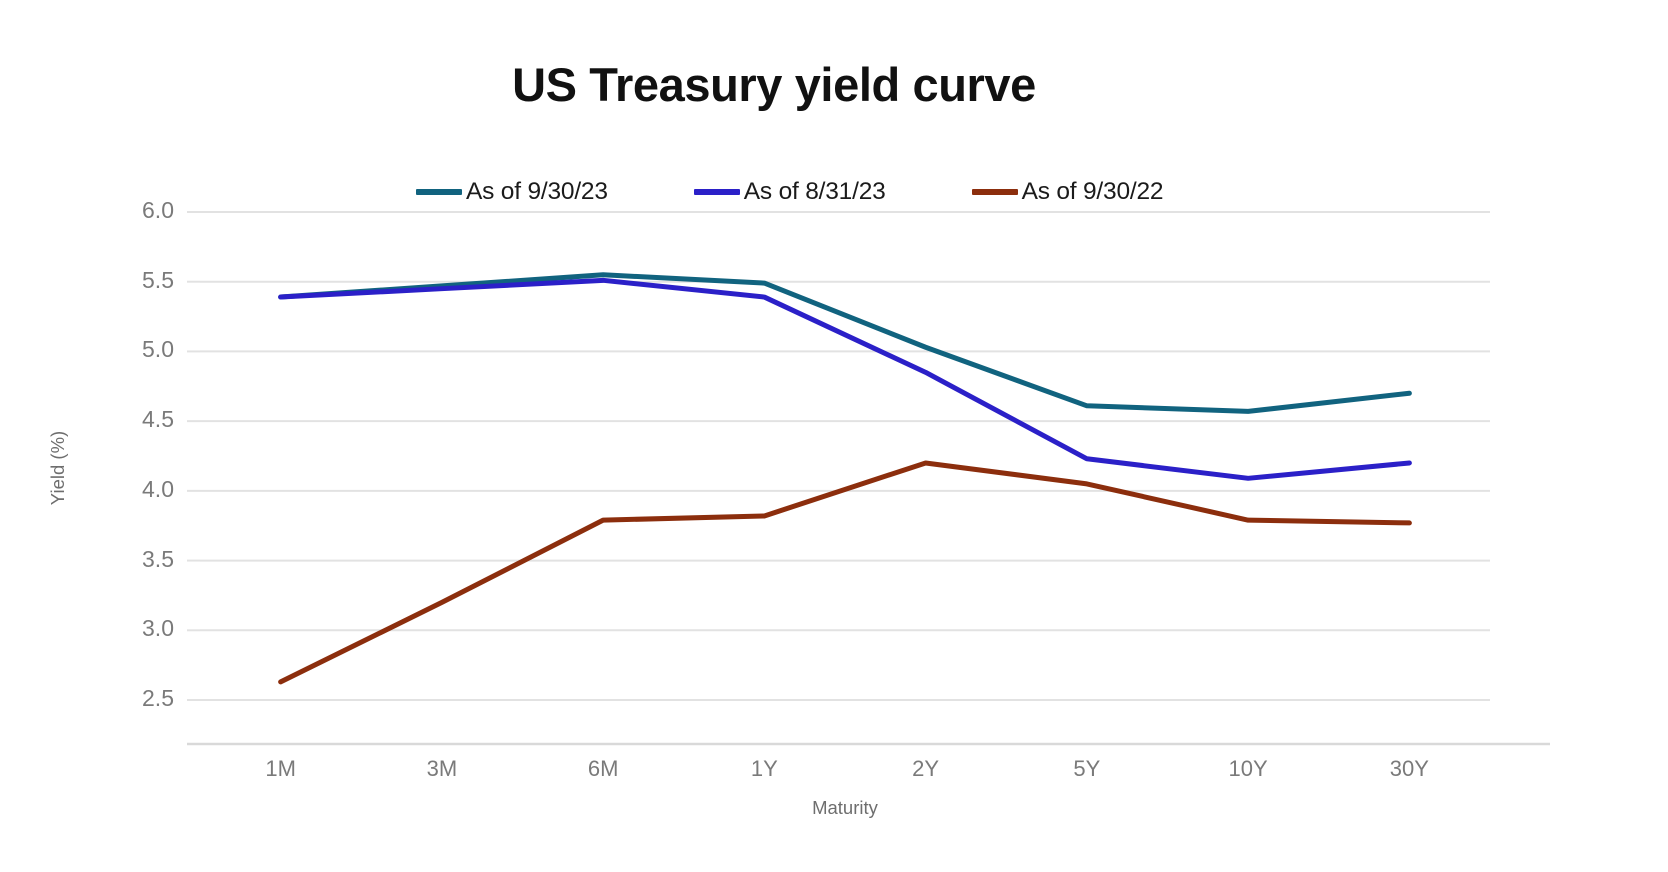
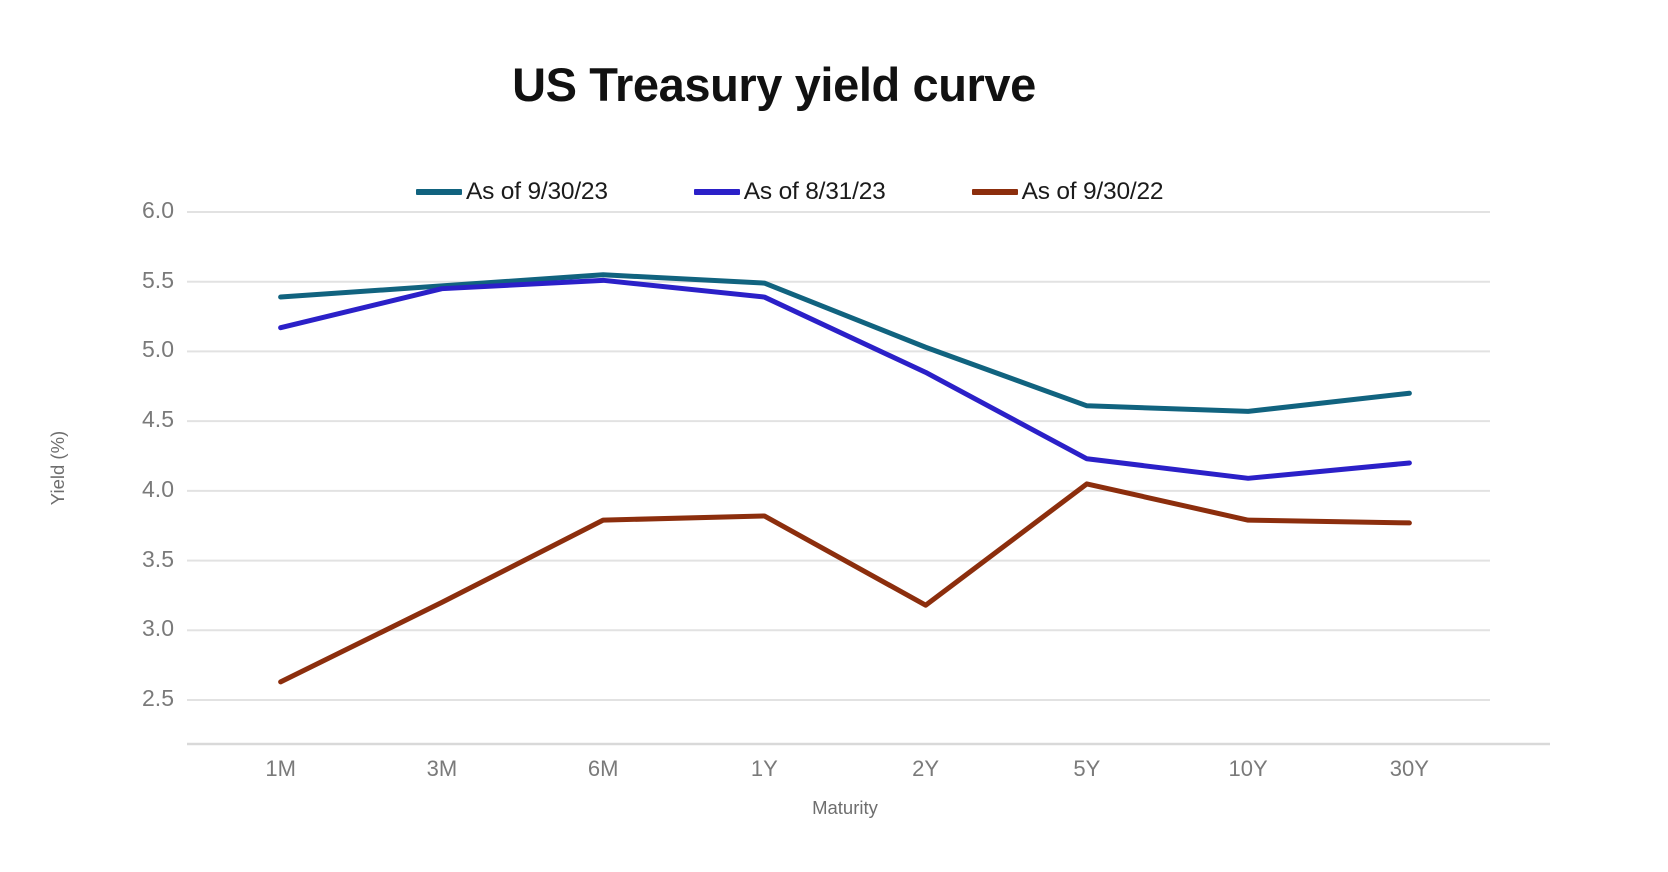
As of 8/31/23/1M: 5.39 -> 5.17
As of 9/30/22/2Y: 4.20 -> 3.18
